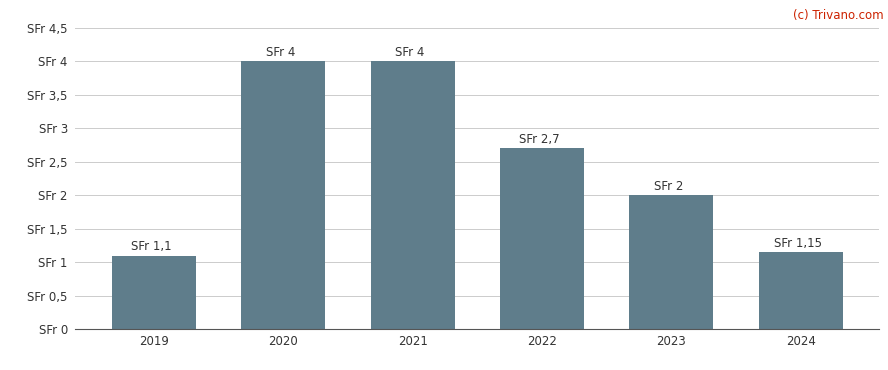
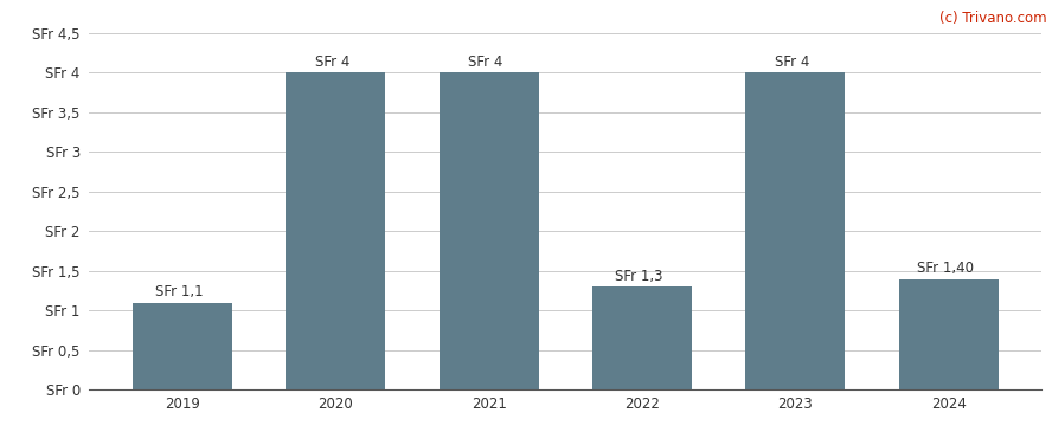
2022: 2,7 -> 1,3
2023: 2 -> 4
2024: 1,15 -> 1,40
